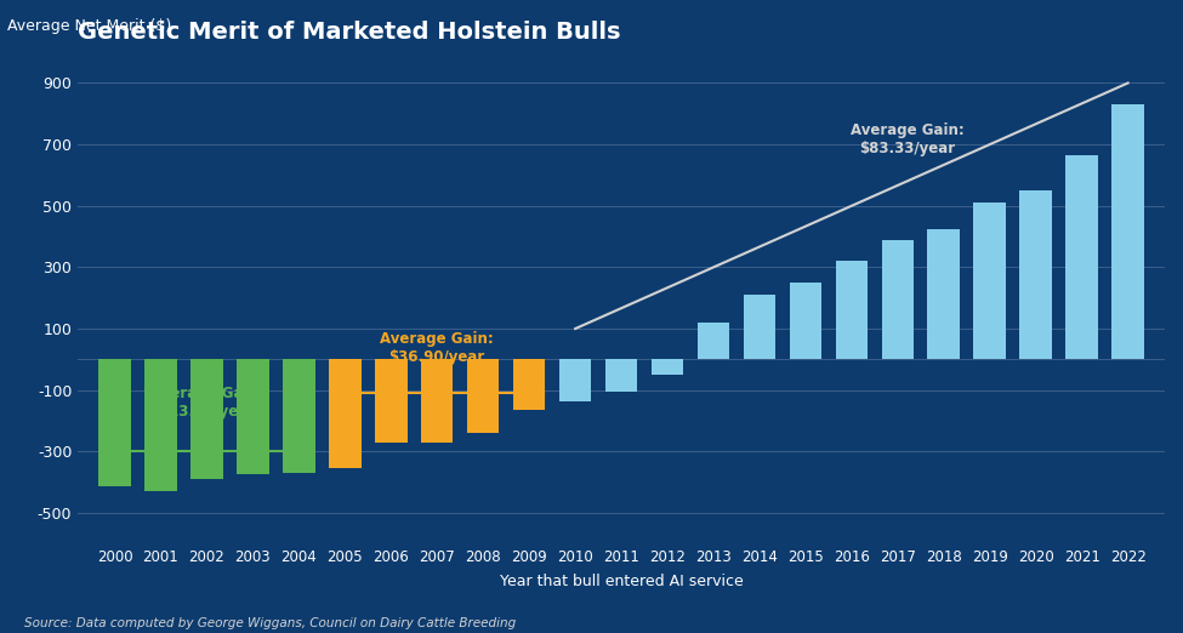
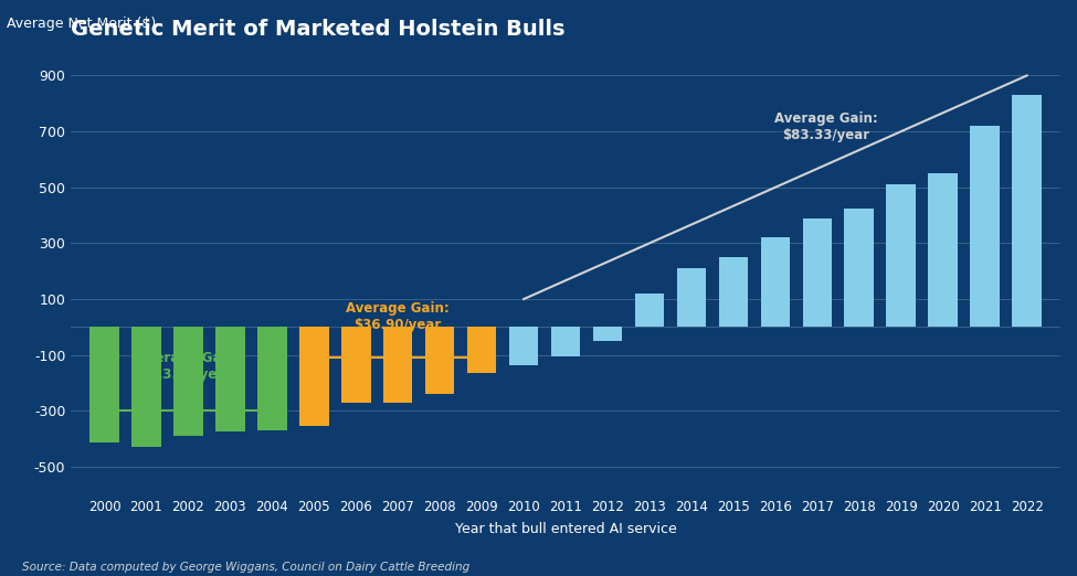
2021: 665 -> 720
